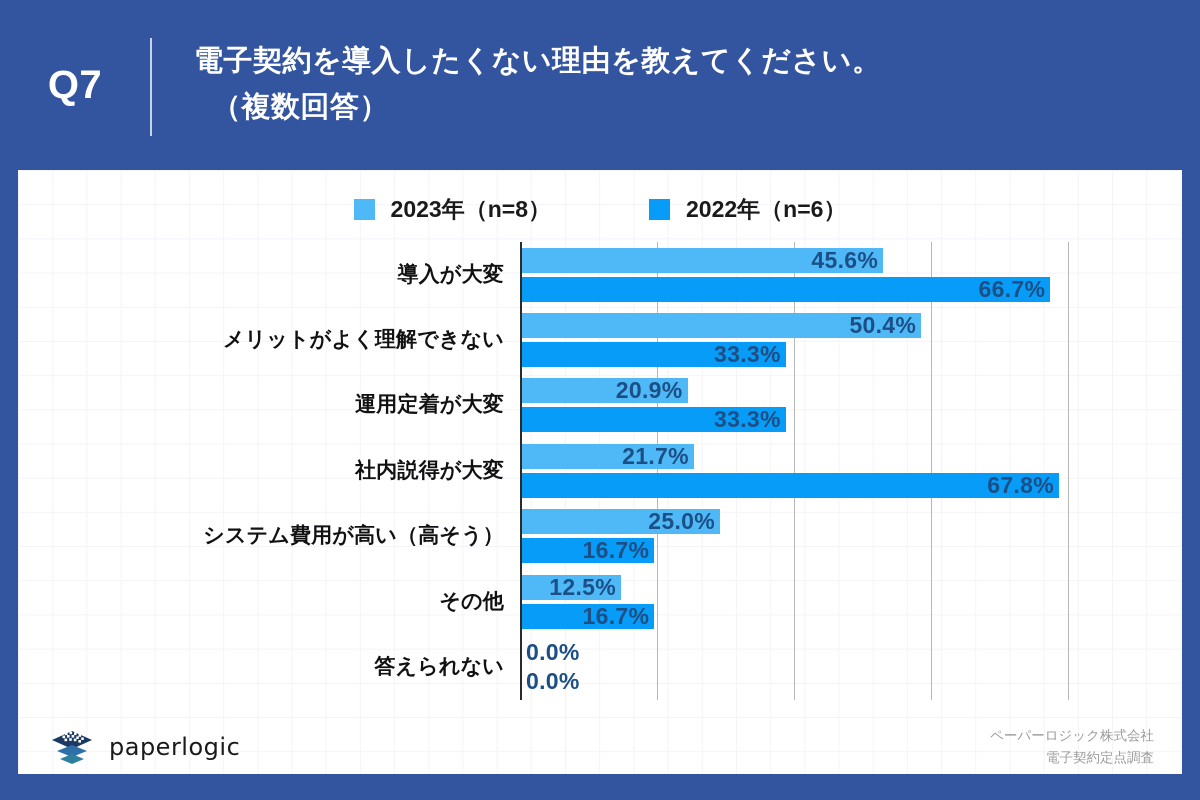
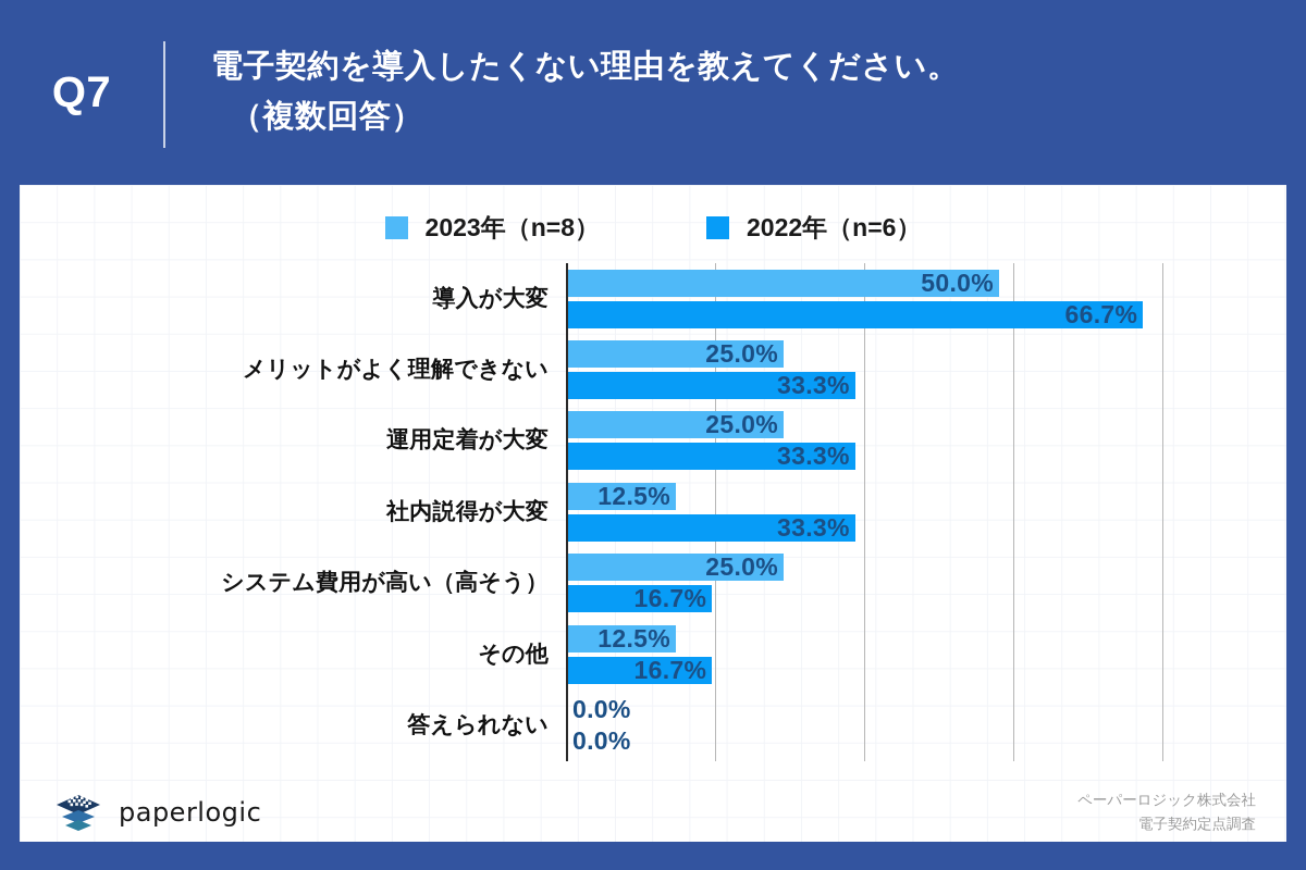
2023年（n=8）/導入が大変: 45.6% -> 50.0%
2023年（n=8）/メリットがよく理解できない: 50.4% -> 25.0%
2023年（n=8）/運用定着が大変: 20.9% -> 25.0%
2023年（n=8）/社内説得が大変: 21.7% -> 12.5%
2022年（n=6）/社内説得が大変: 67.8% -> 33.3%
